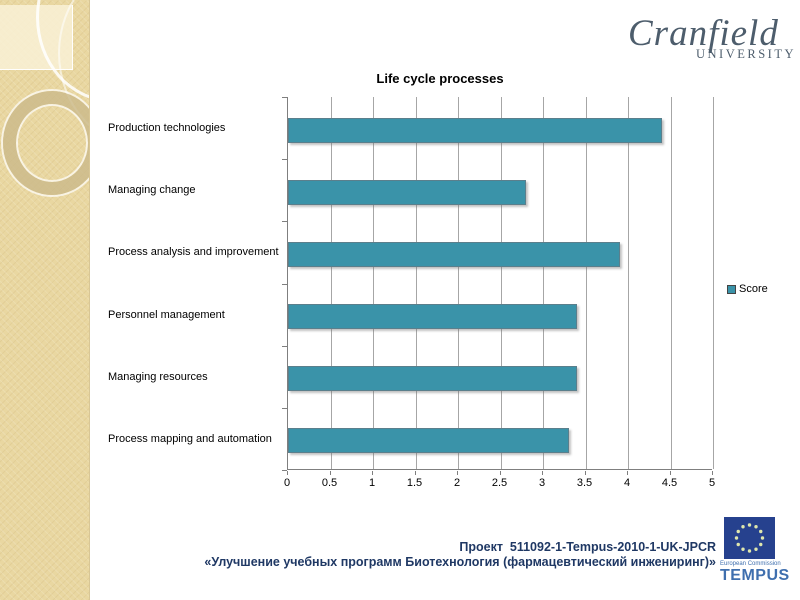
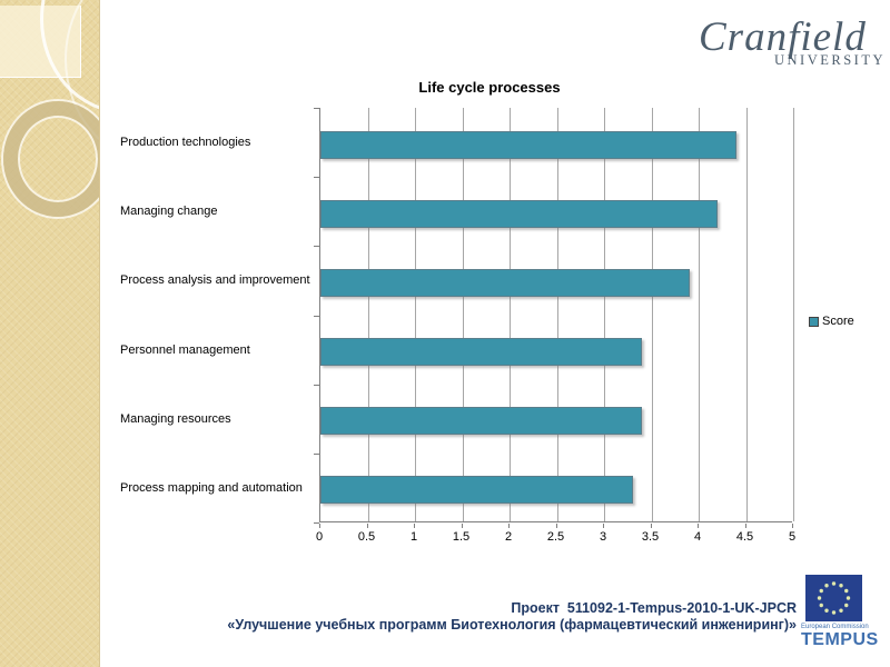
Managing change: 2.8 -> 4.2
